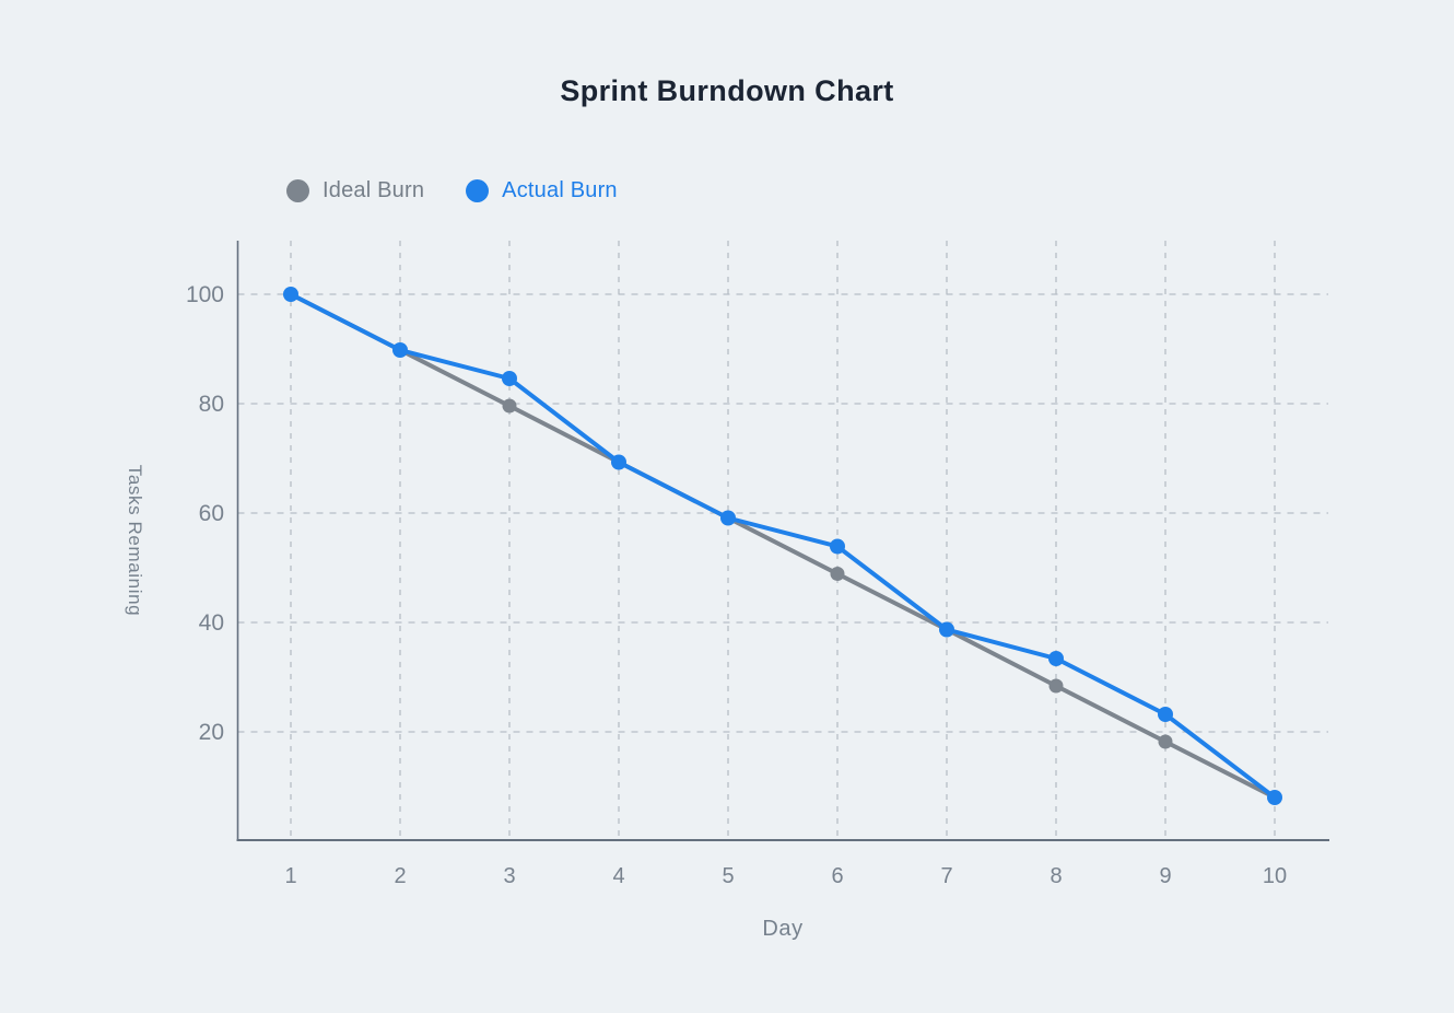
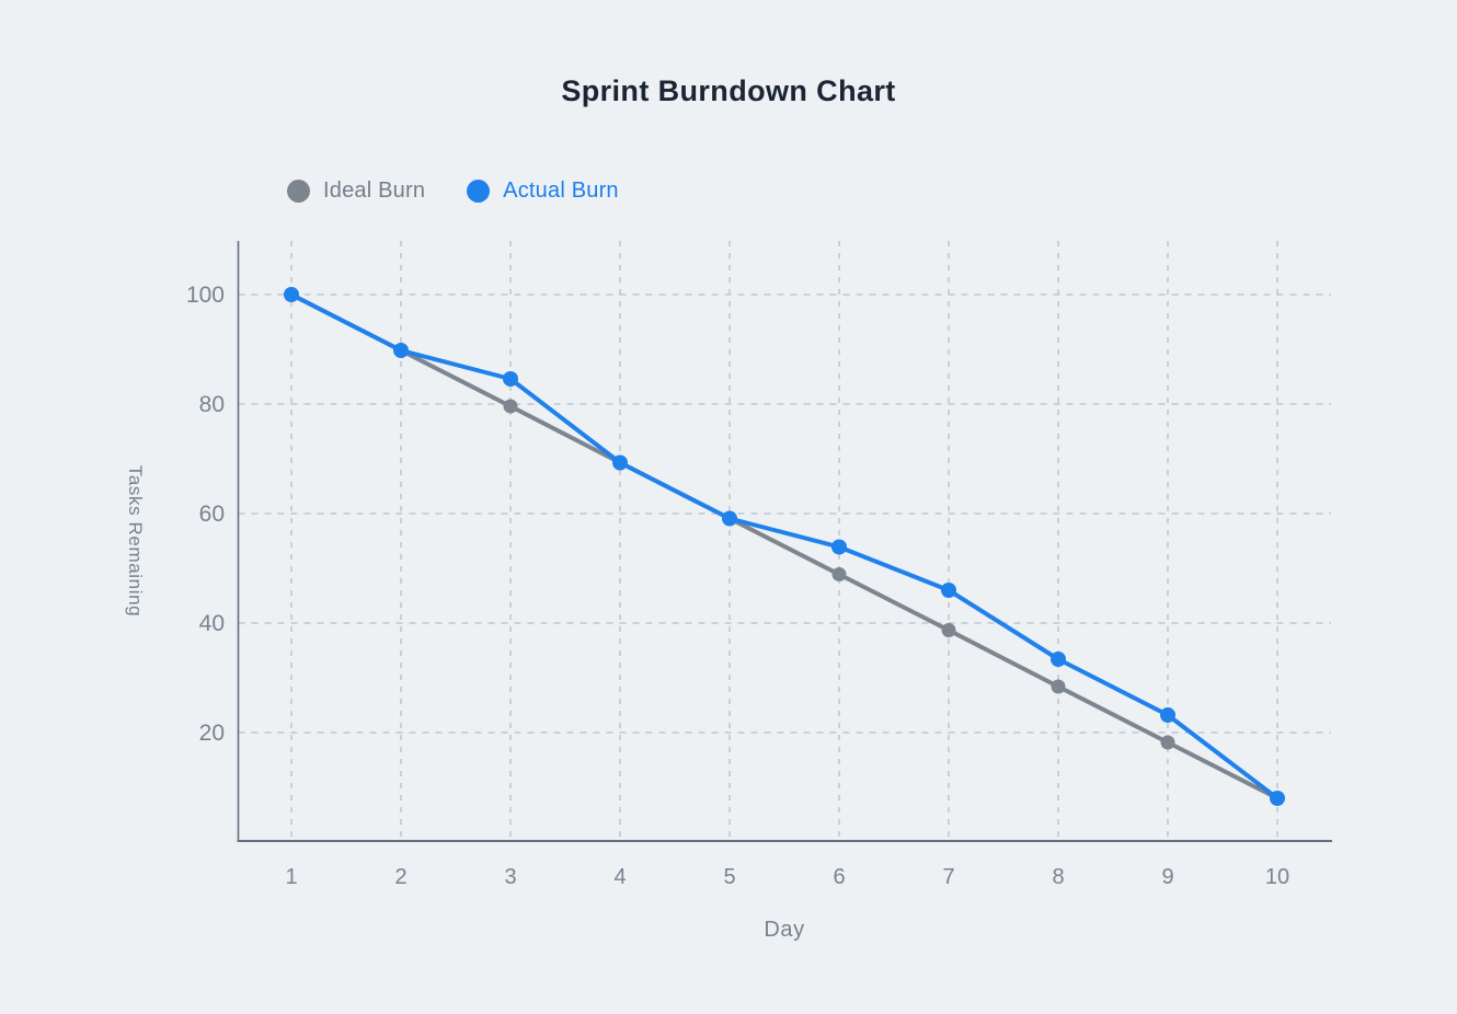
Actual Burn/7: 39 -> 46
